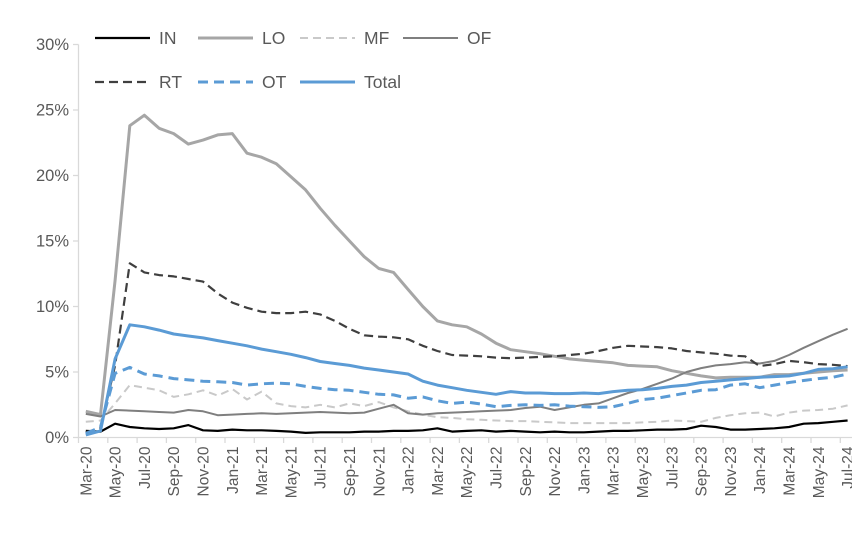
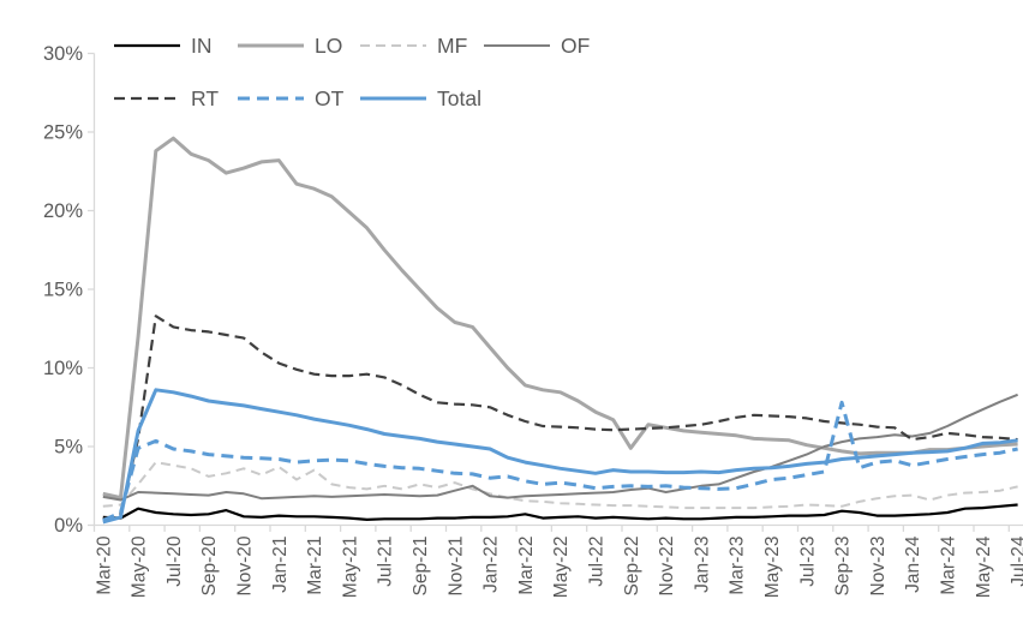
LO/Sep-22: 6.5% -> 4.9%
OT/Sep-23: 3.6% -> 7.8%
